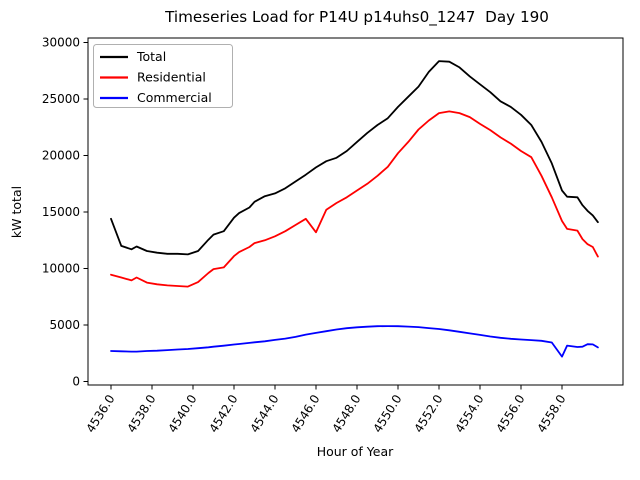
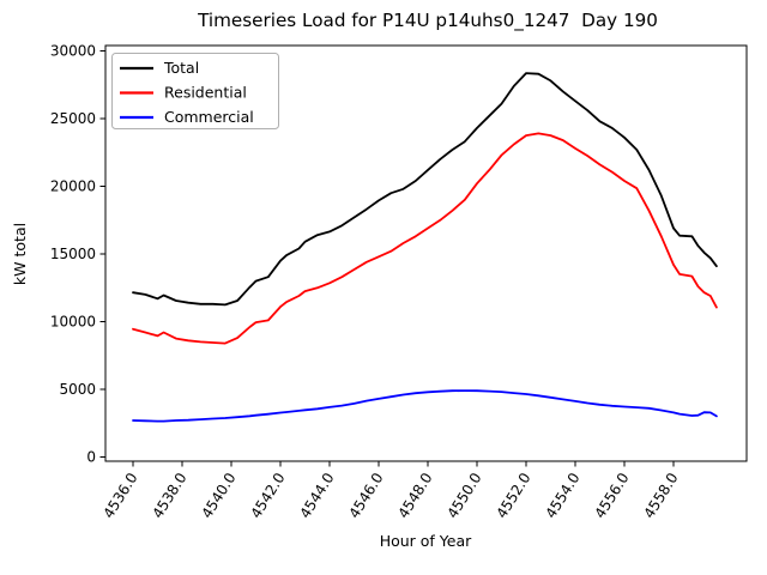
Total/4536.0: 14400 -> 12200
Residential/4546.0: 13200 -> 14800
Commercial/4558.0: 2200 -> 3300
